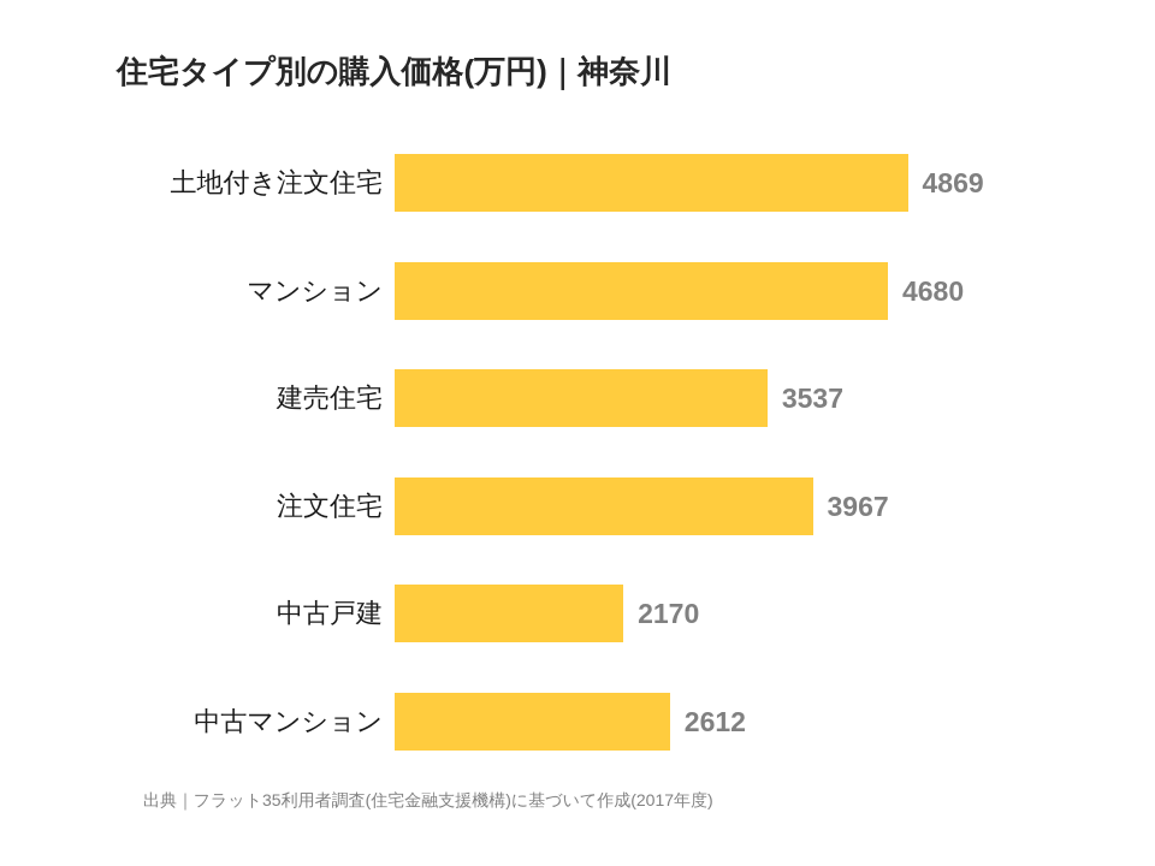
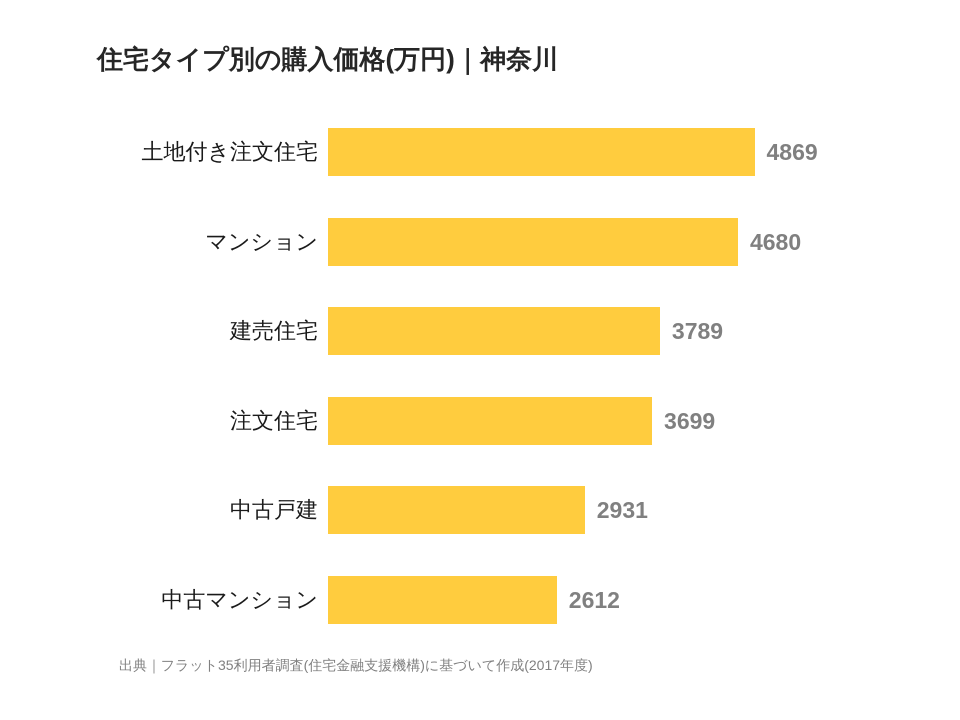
建売住宅: 3537 -> 3789
注文住宅: 3967 -> 3699
中古戸建: 2170 -> 2931
